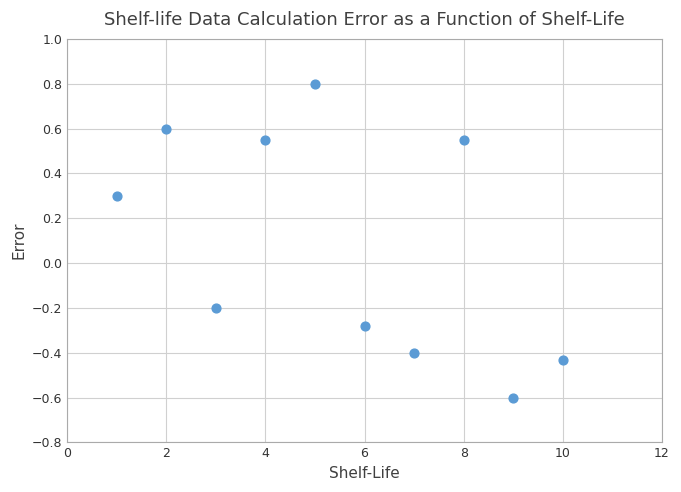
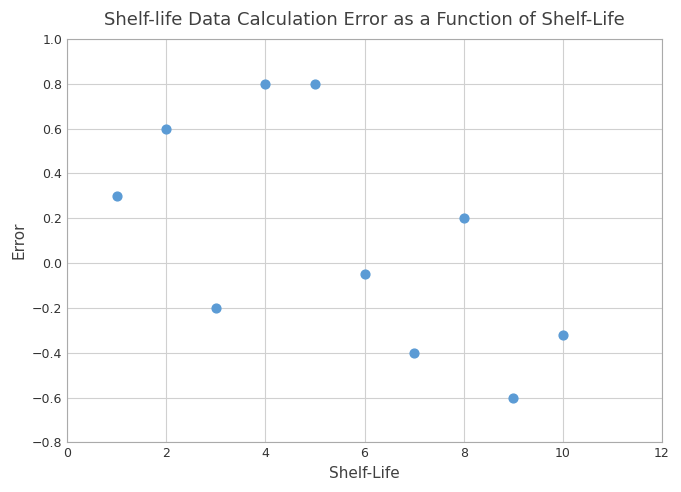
4: 0.55 -> 0.80
6: -0.28 -> -0.05
8: 0.55 -> 0.20
10: -0.43 -> -0.32
